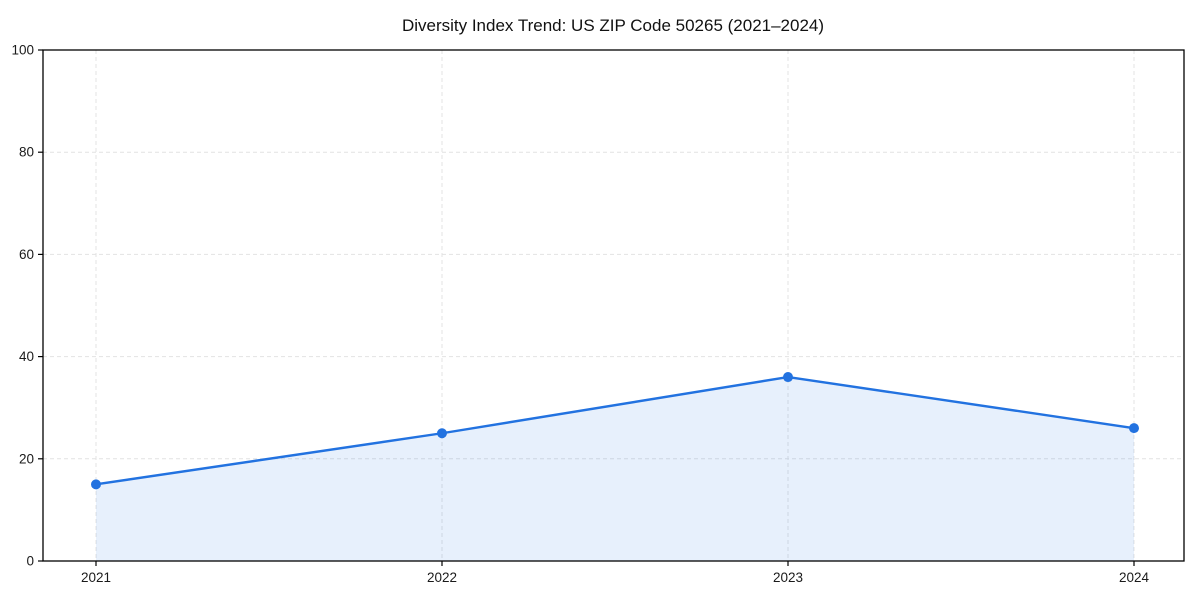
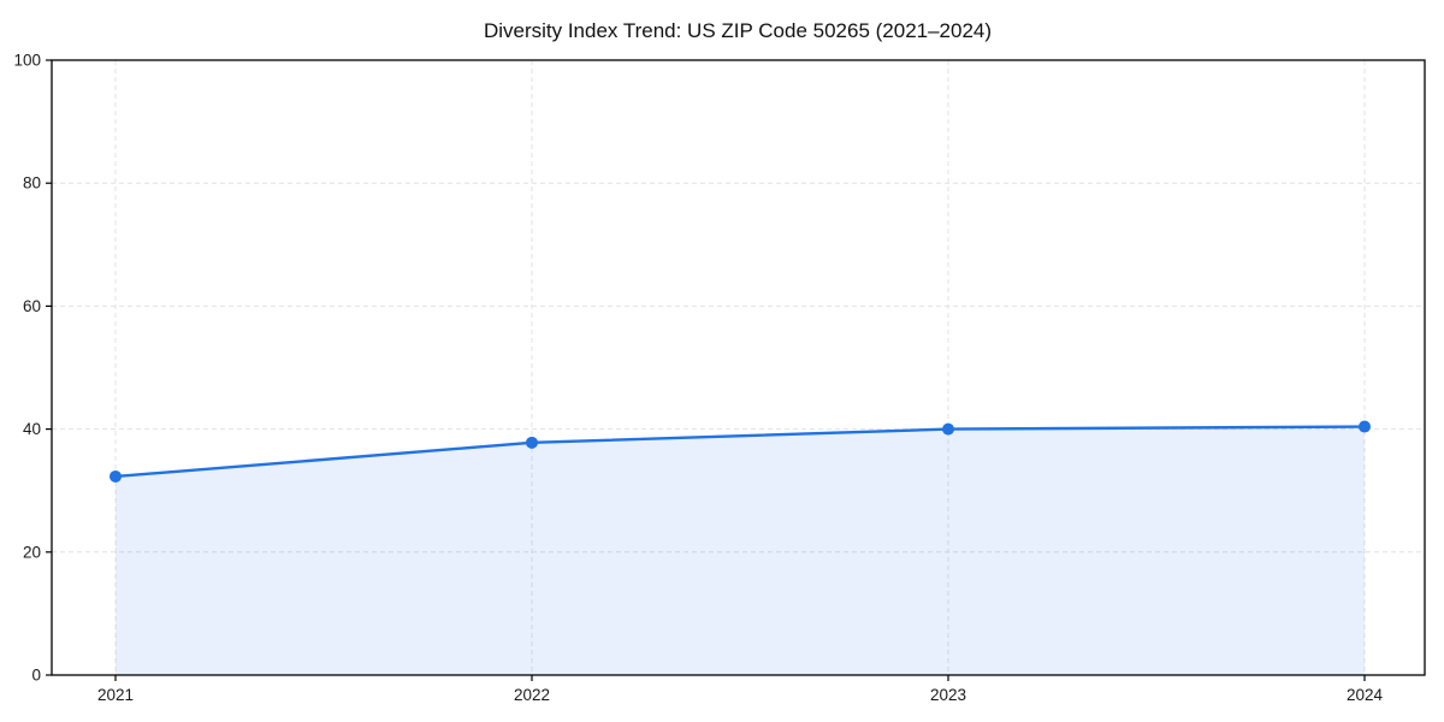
2021: 15 -> 32
2022: 25 -> 38
2023: 36 -> 40
2024: 26 -> 40
